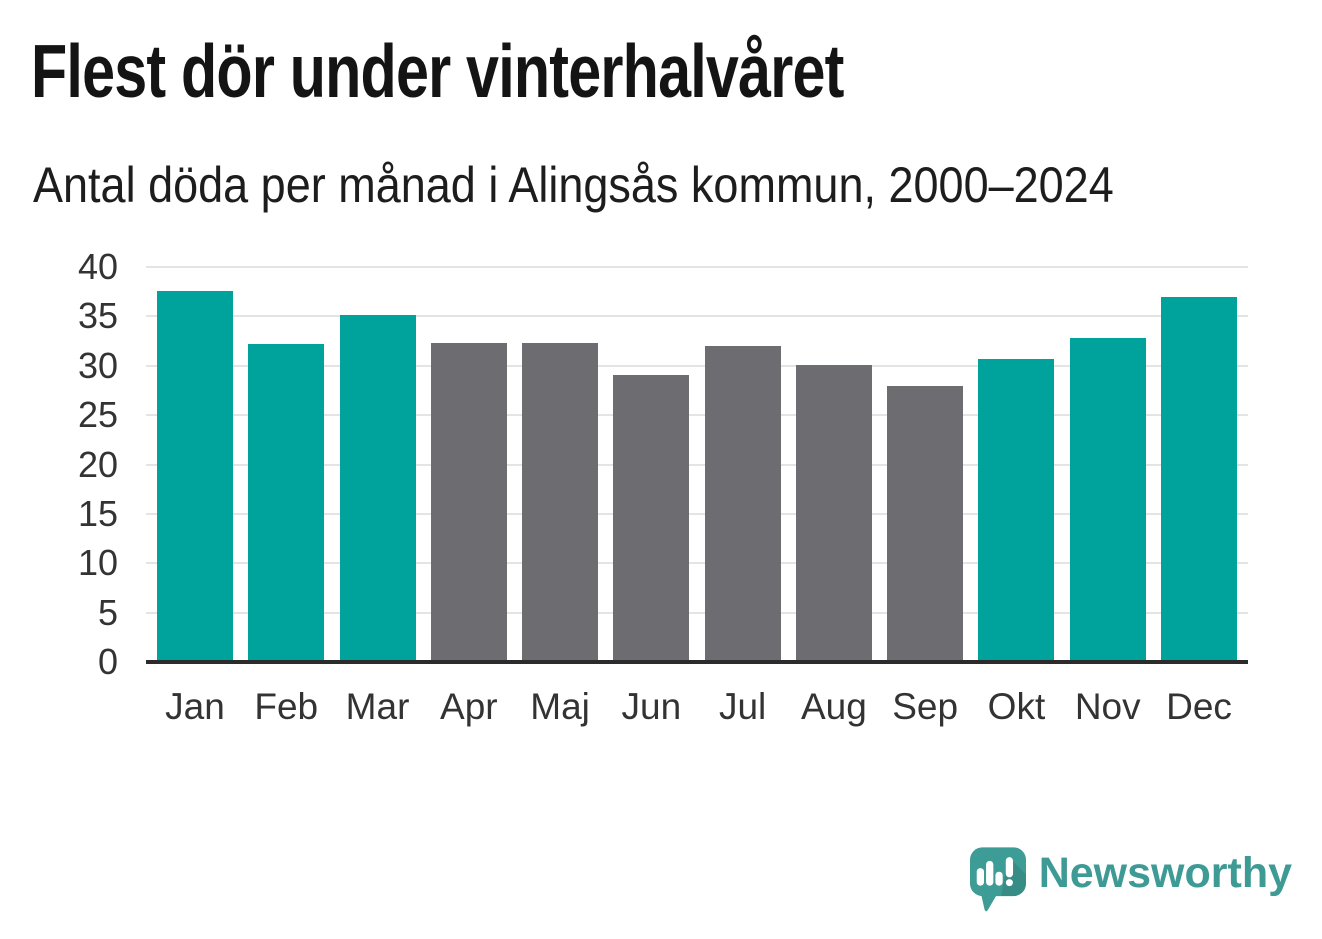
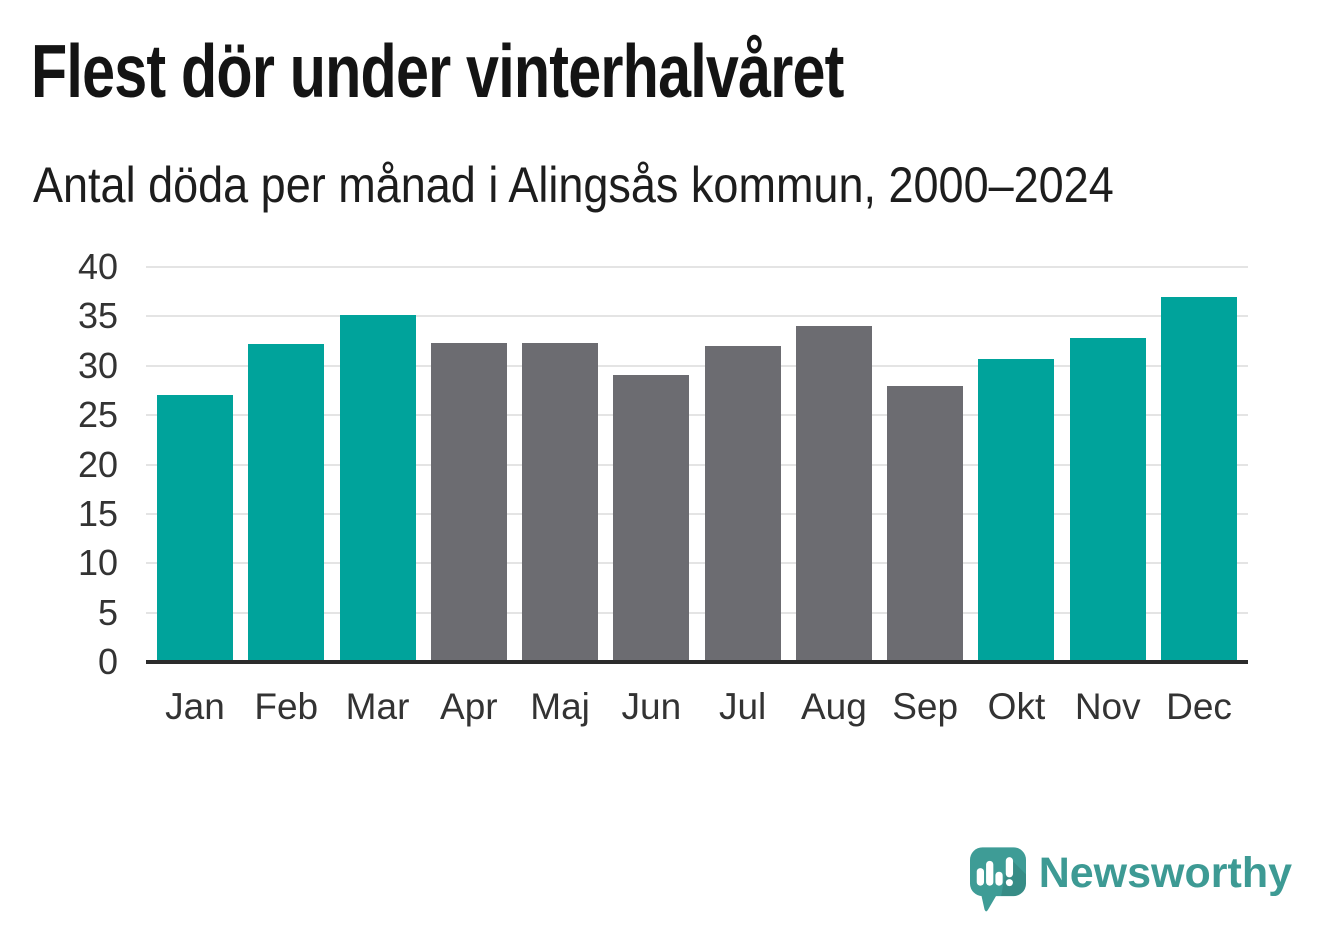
Jan: 38 -> 27
Aug: 30 -> 34
